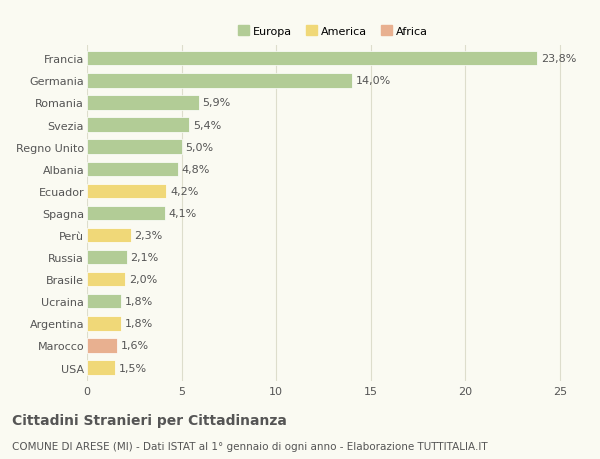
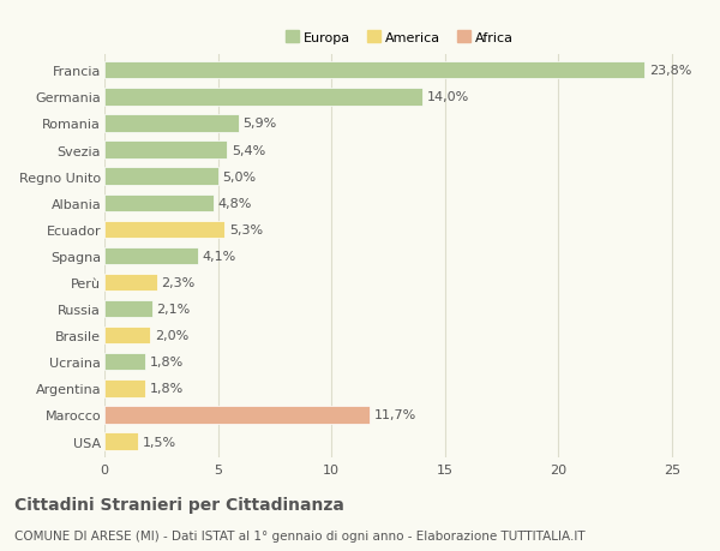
Ecuador: 4,2% -> 5,3%
Marocco: 1,6% -> 11,7%
